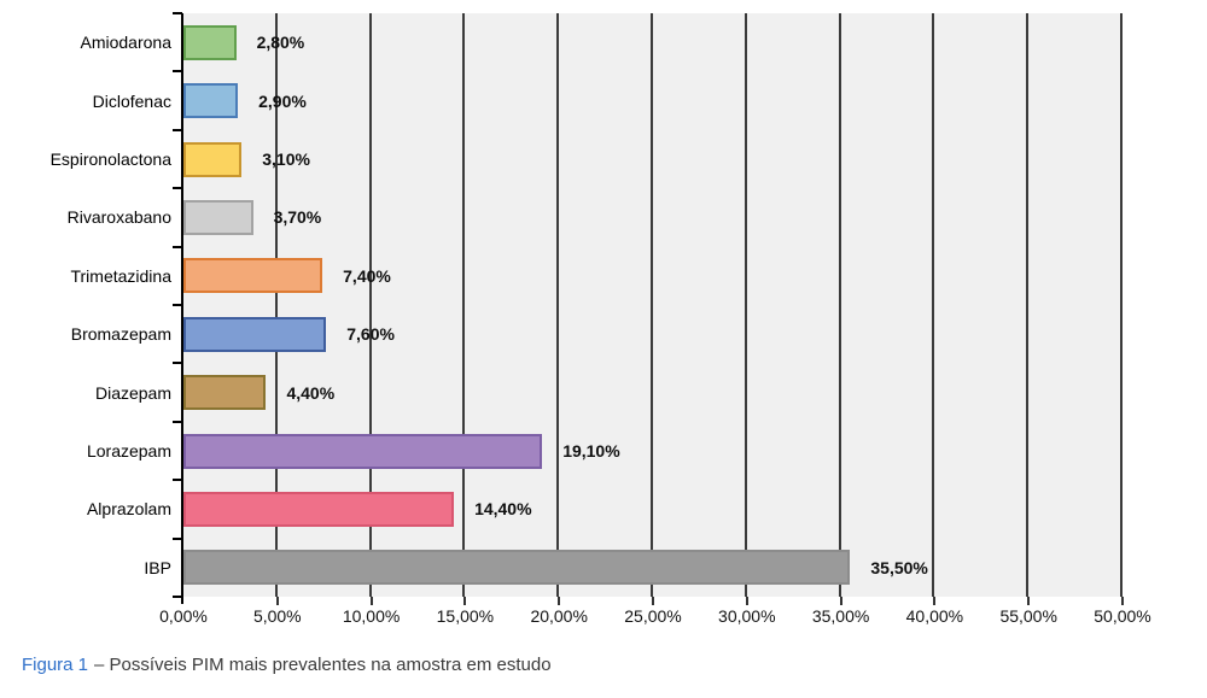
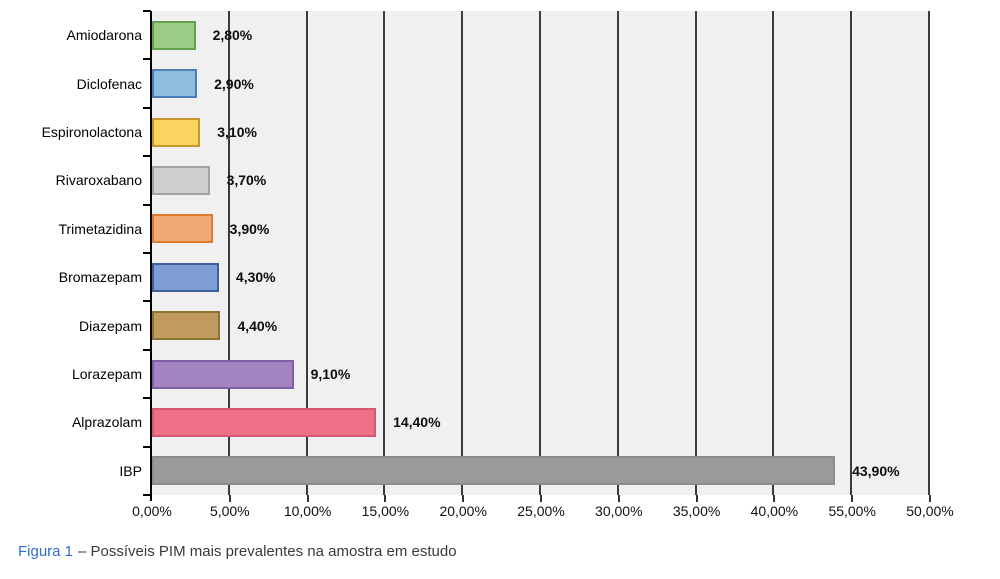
Trimetazidina: 7,40% -> 3,90%
Bromazepam: 7,60% -> 4,30%
Lorazepam: 19,10% -> 9,10%
IBP: 35,50% -> 43,90%
